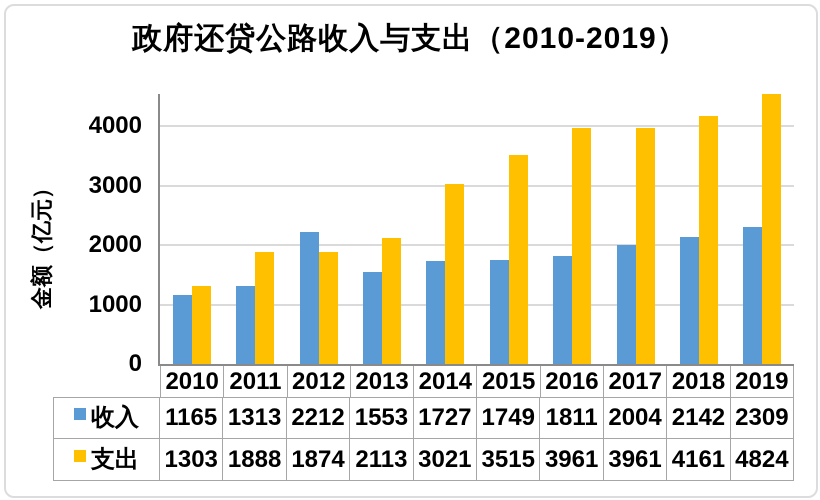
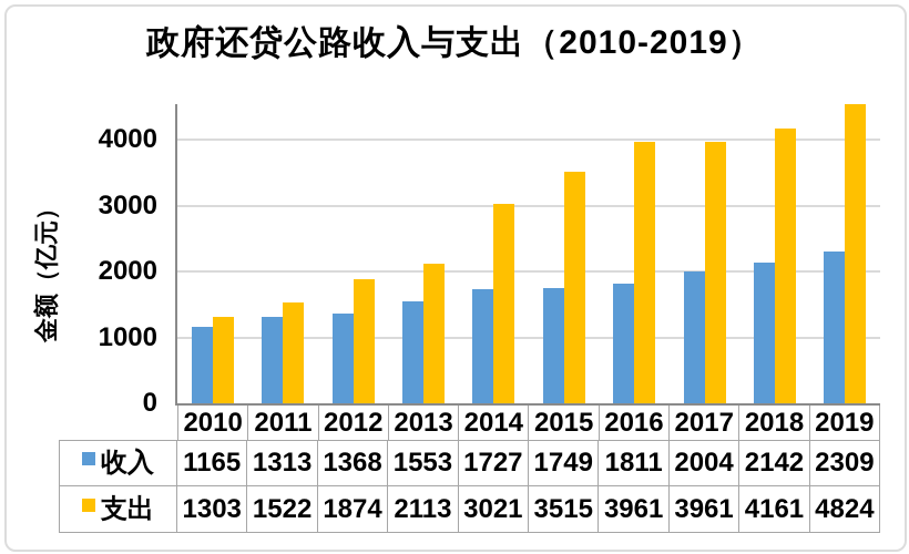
支出/2011: 1888 -> 1522
收入/2012: 2212 -> 1368
